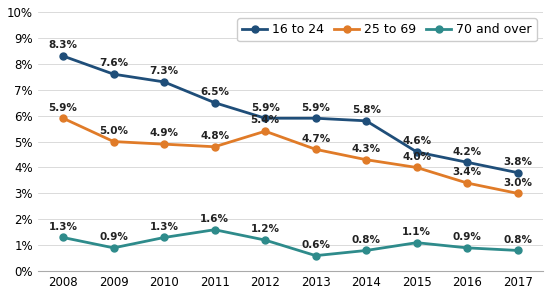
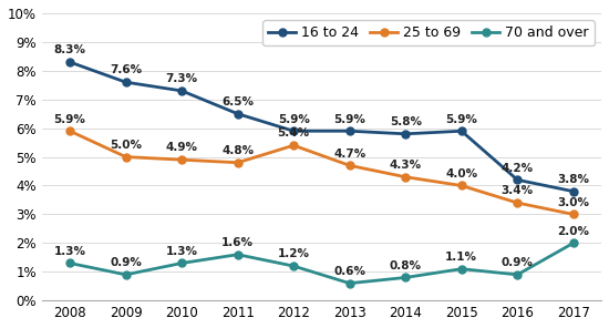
16 to 24/2015: 4.6% -> 5.9%
70 and over/2017: 0.8% -> 2.0%
